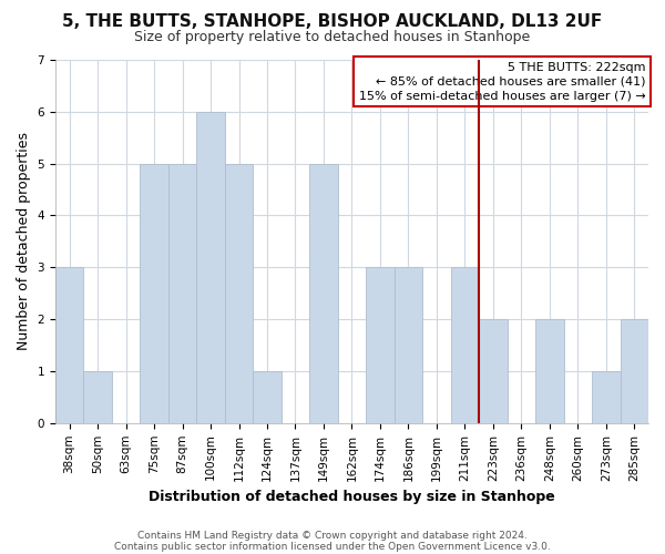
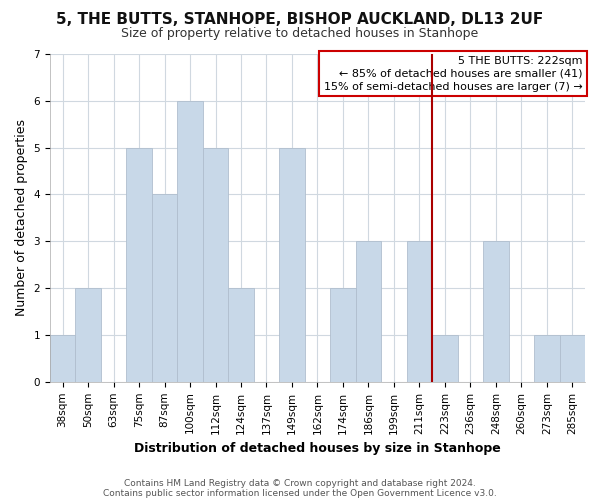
38sqm: 3 -> 1
50sqm: 1 -> 2
87sqm: 5 -> 4
124sqm: 1 -> 2
174sqm: 3 -> 2
223sqm: 2 -> 1
248sqm: 2 -> 3
285sqm: 2 -> 1
